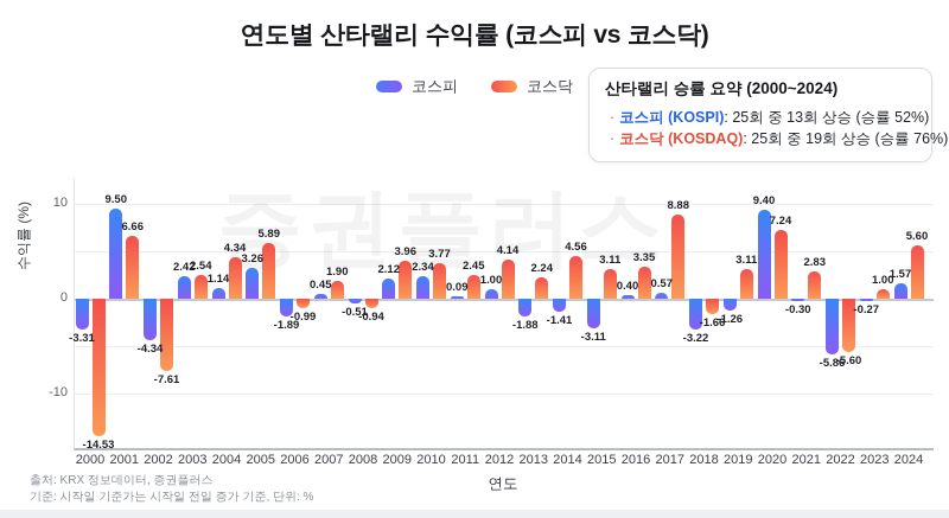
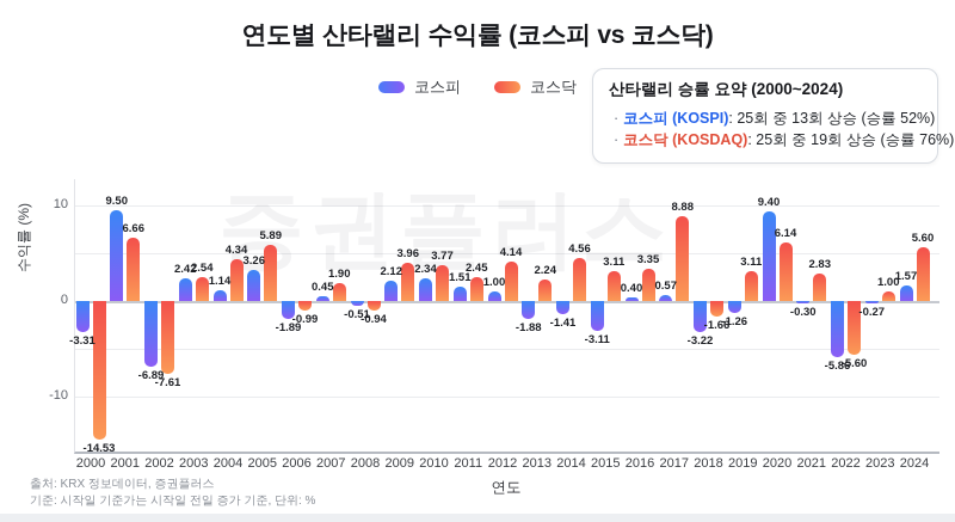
코스피/2002: -4.34 -> -6.89
코스피/2011: 0.09 -> 1.51
코스닥/2020: 7.24 -> 6.14
